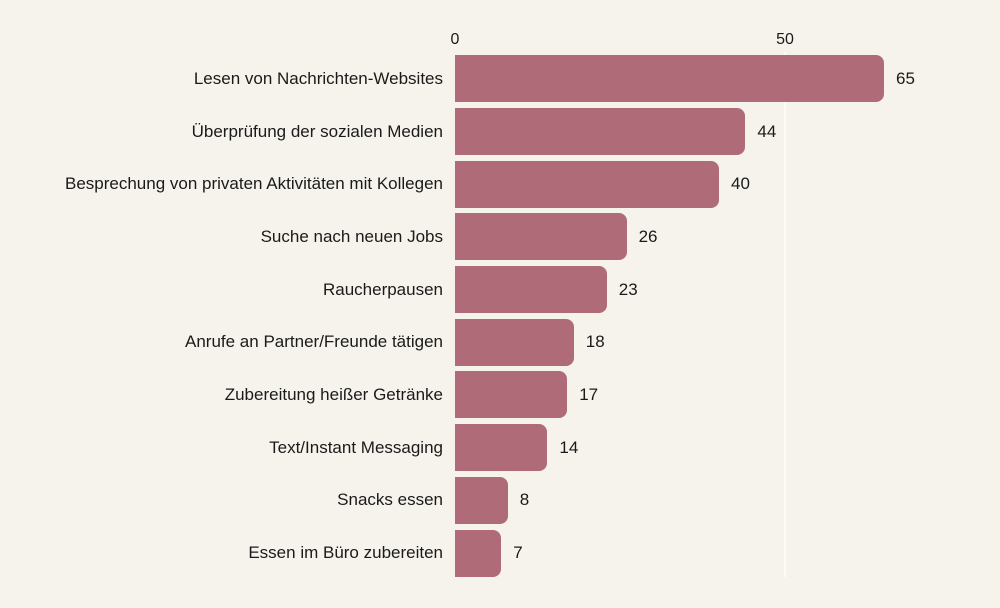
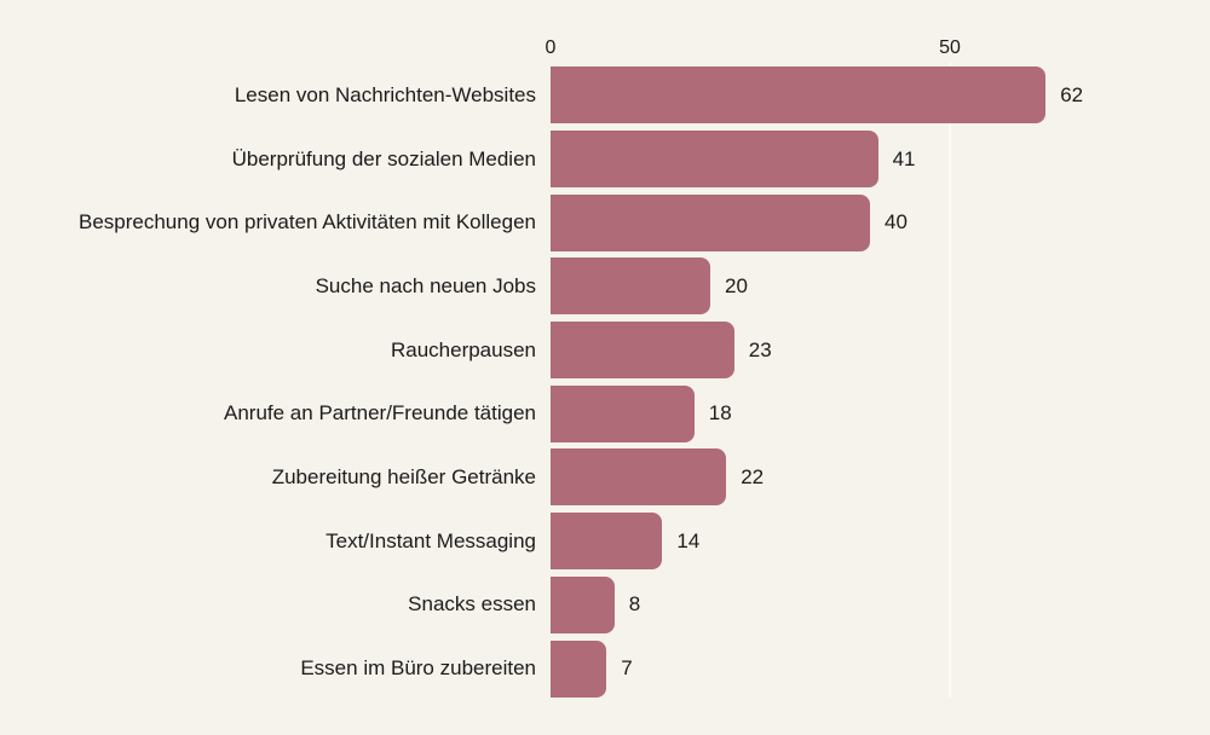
Lesen von Nachrichten-Websites: 65 -> 62
Überprüfung der sozialen Medien: 44 -> 41
Suche nach neuen Jobs: 26 -> 20
Zubereitung heißer Getränke: 17 -> 22
